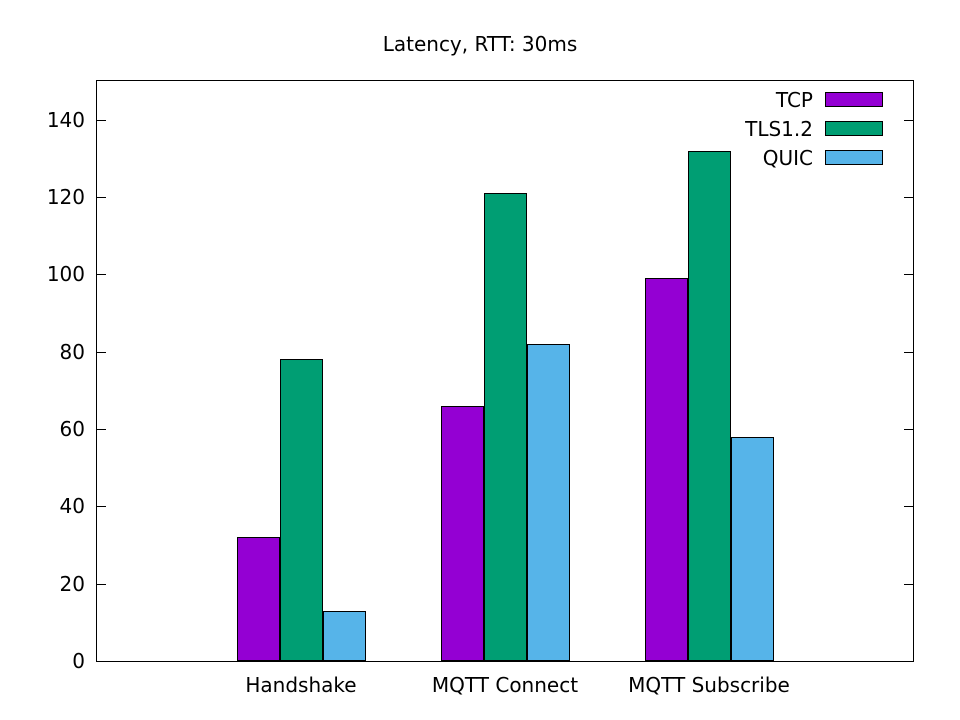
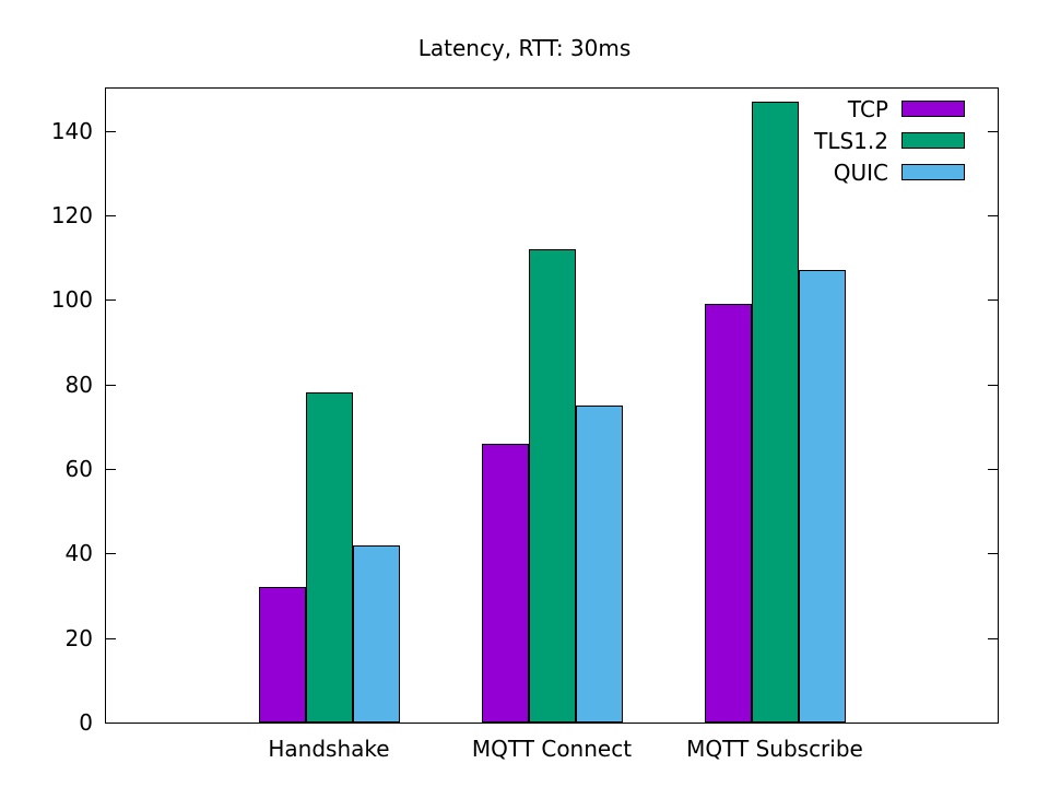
QUIC/Handshake: 13 -> 42
TLS1.2/MQTT Connect: 121 -> 112
QUIC/MQTT Connect: 82 -> 75
TLS1.2/MQTT Subscribe: 132 -> 147
QUIC/MQTT Subscribe: 58 -> 107
